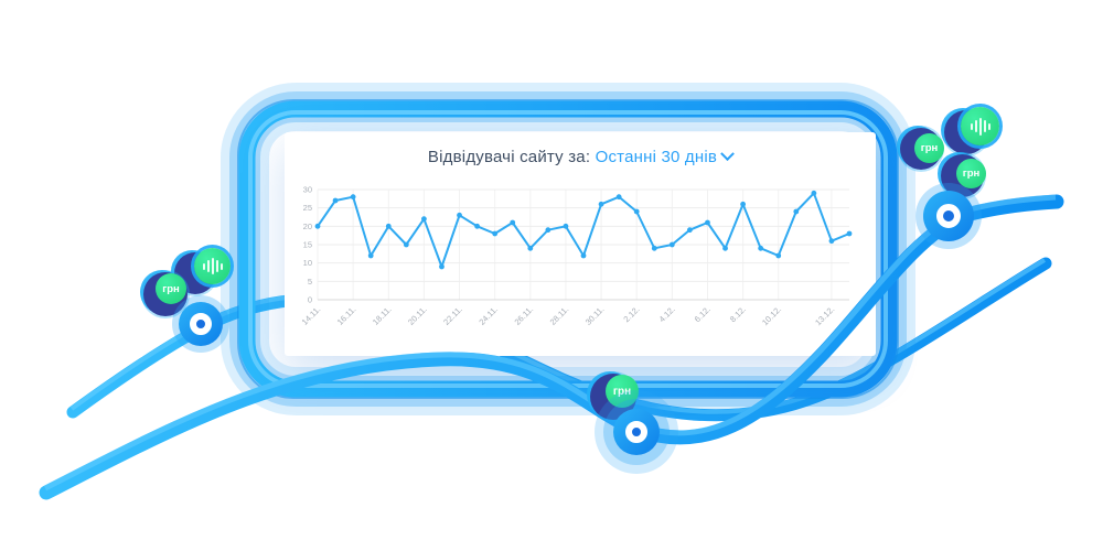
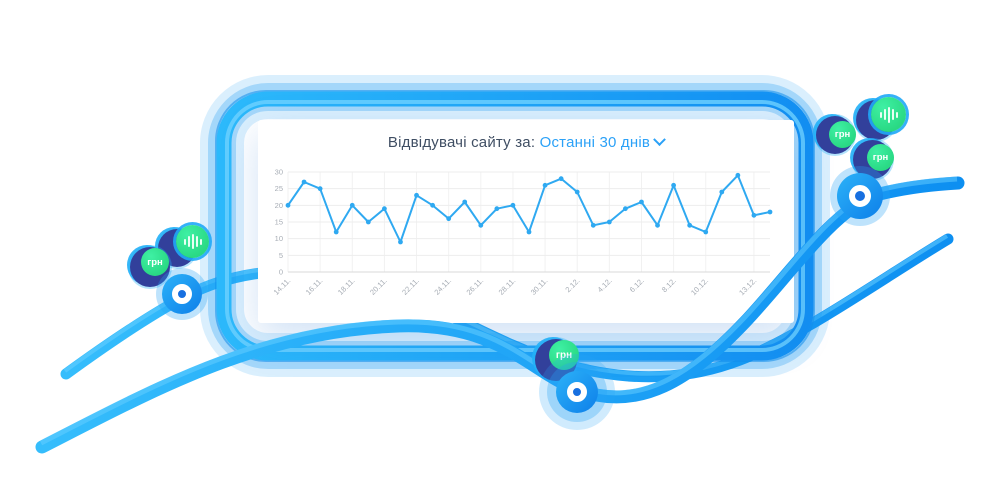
16.11.: 28 -> 25
20.11.: 22 -> 19
24.11.: 18 -> 16
13.12.: 16 -> 17
